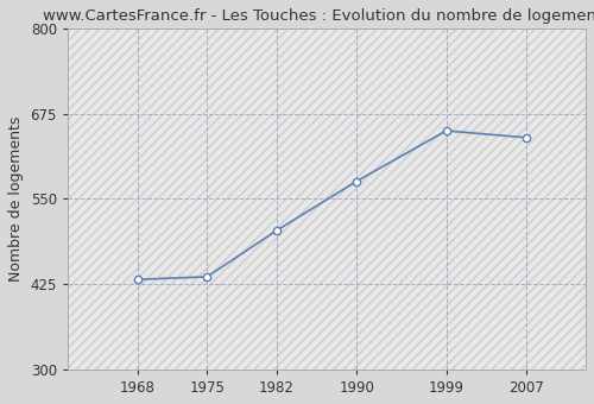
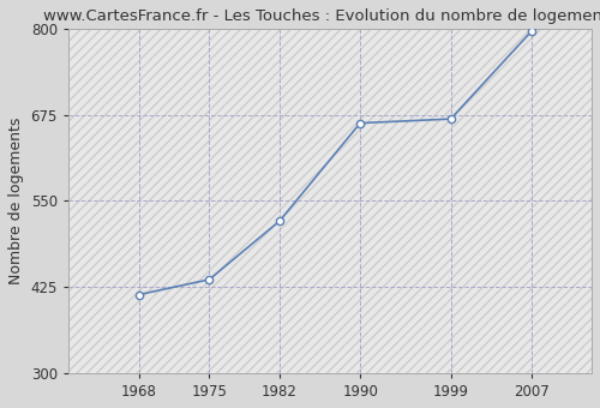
1968: 432 -> 414
1982: 504 -> 521
1990: 576 -> 663
1999: 650 -> 669
2007: 640 -> 796
